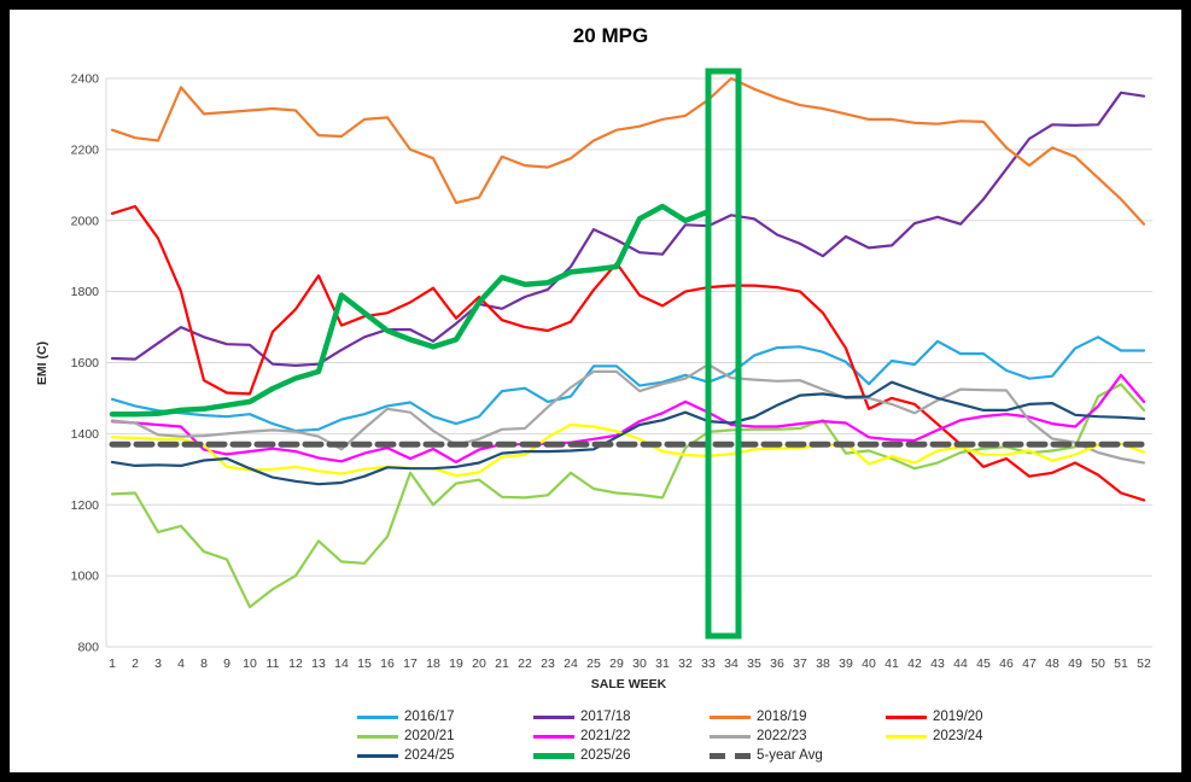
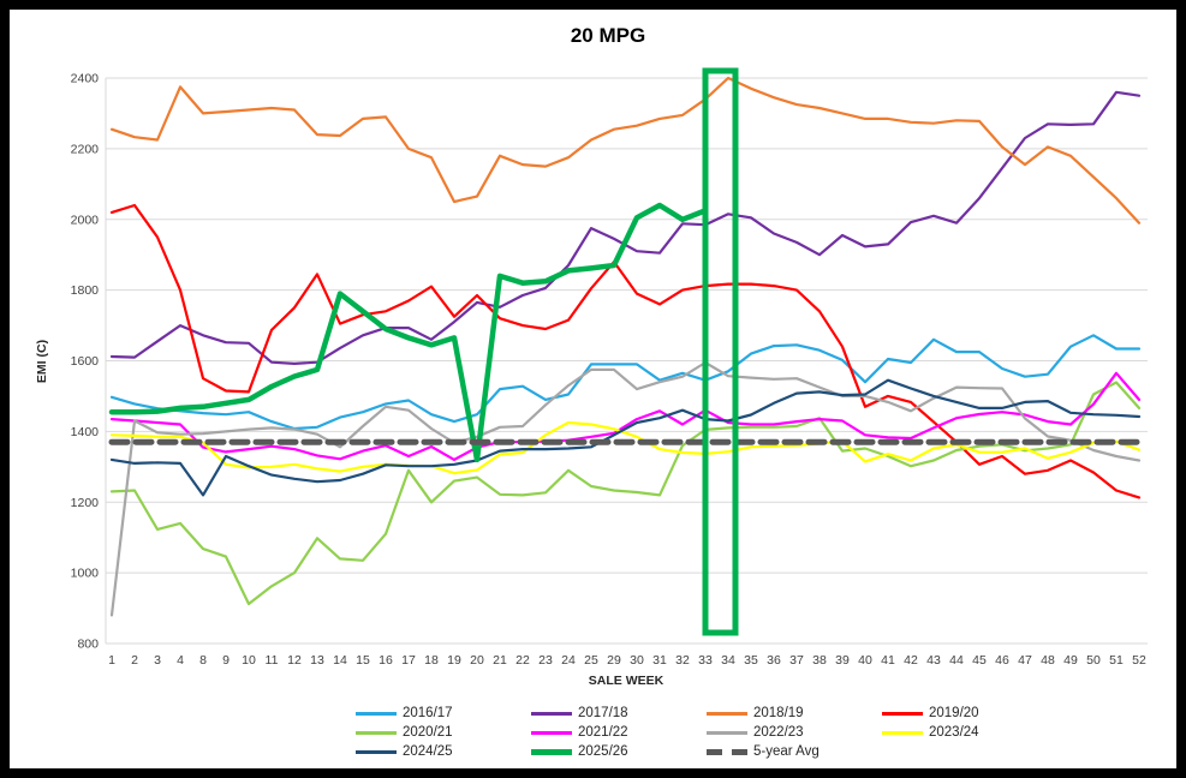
2022/23/1: 1440 -> 880
2024/25/8: 1320 -> 1220
2025/26/20: 1770 -> 1320
2016/17/30: 1540 -> 1590
2021/22/32: 1490 -> 1420
